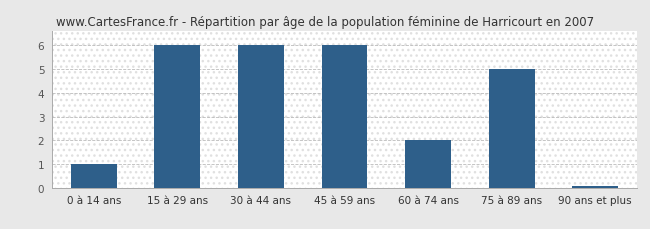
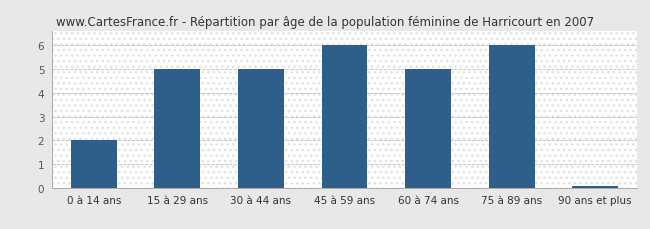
0 à 14 ans: 1.00 -> 2.00
15 à 29 ans: 6.00 -> 5.00
30 à 44 ans: 6.00 -> 5.00
60 à 74 ans: 2.00 -> 5.00
75 à 89 ans: 5.00 -> 6.00
